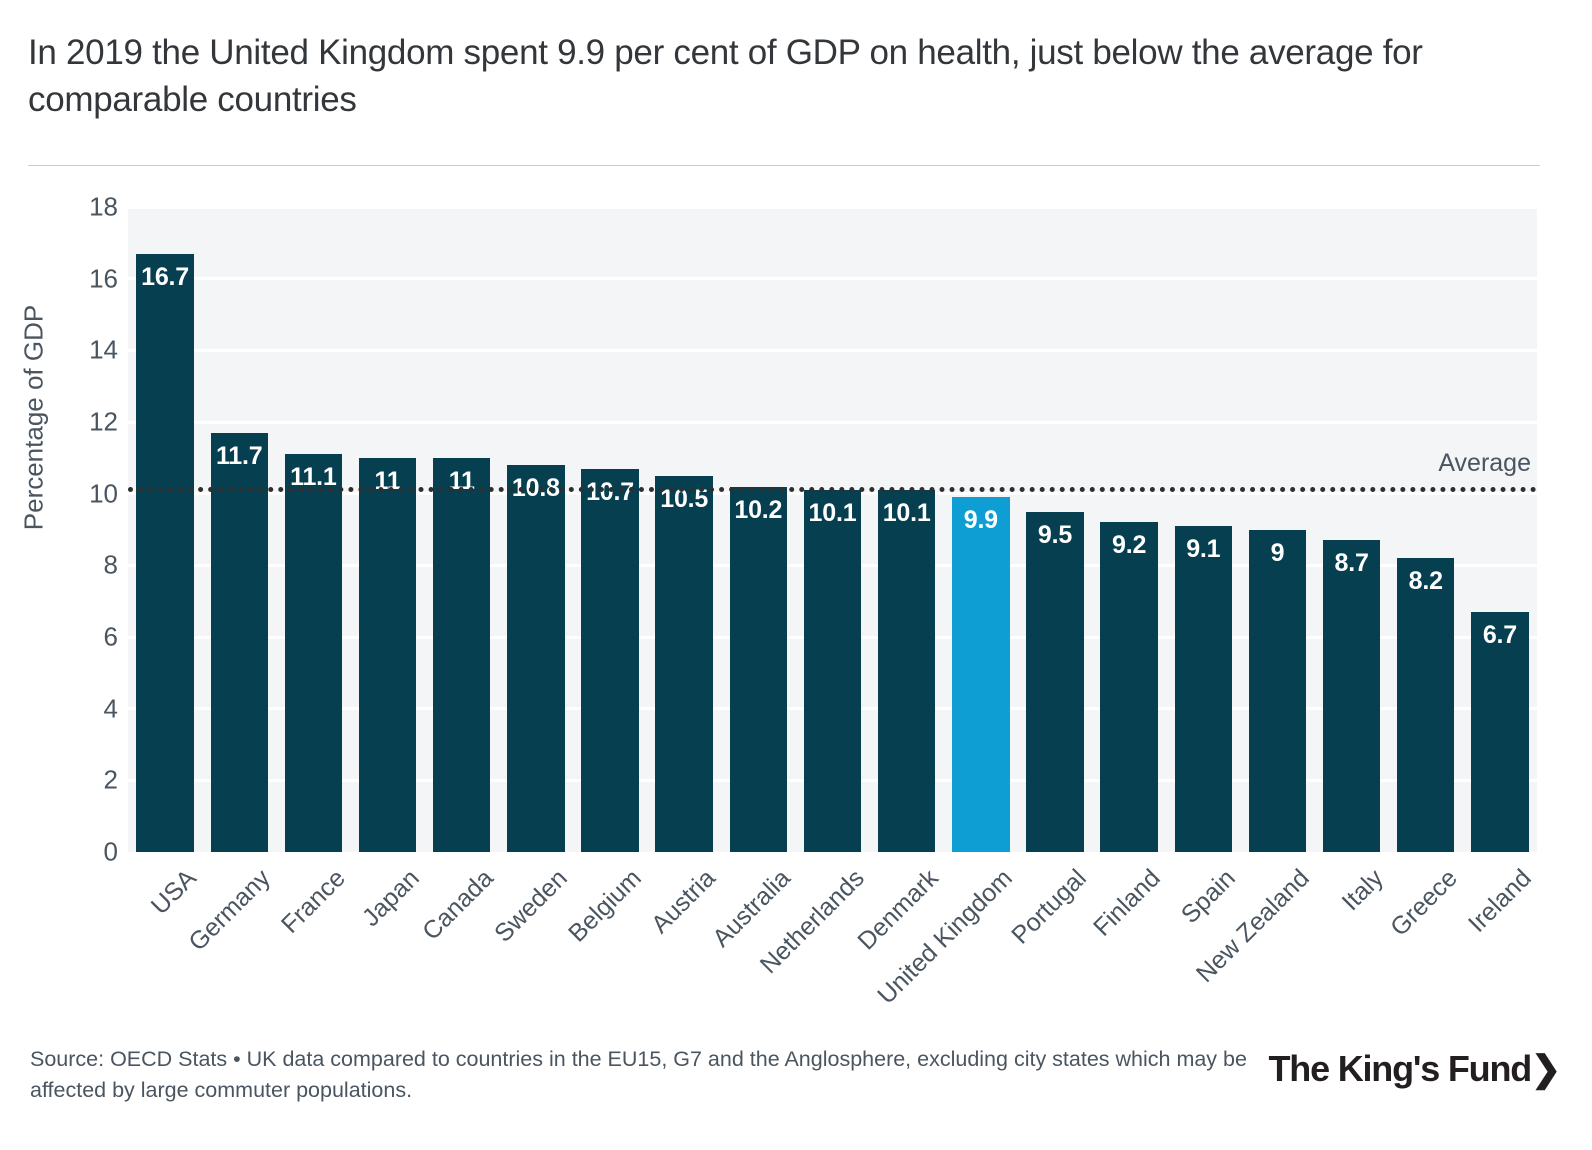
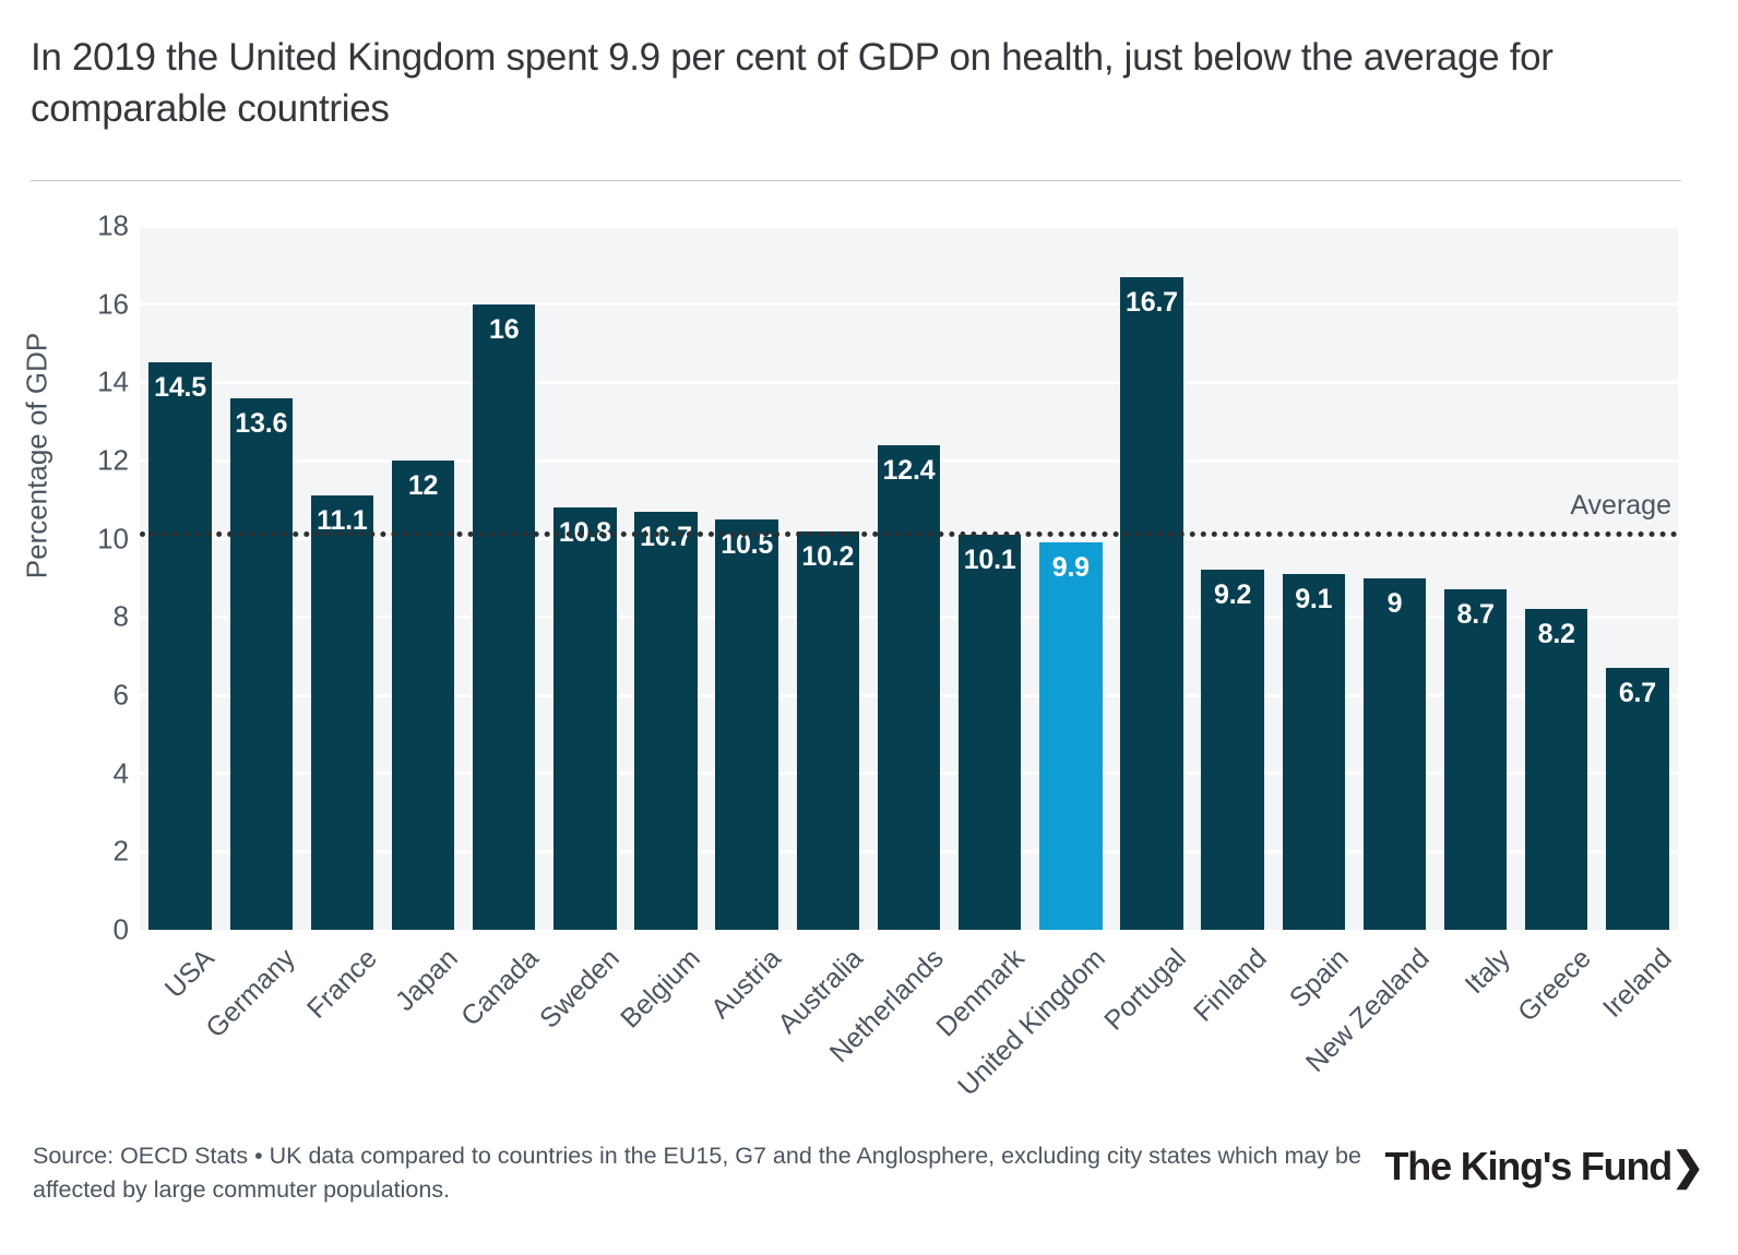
USA: 16.7 -> 14.5
Germany: 11.7 -> 13.6
Japan: 11 -> 12
Canada: 11 -> 16
Netherlands: 10.1 -> 12.4
Portugal: 9.5 -> 16.7
